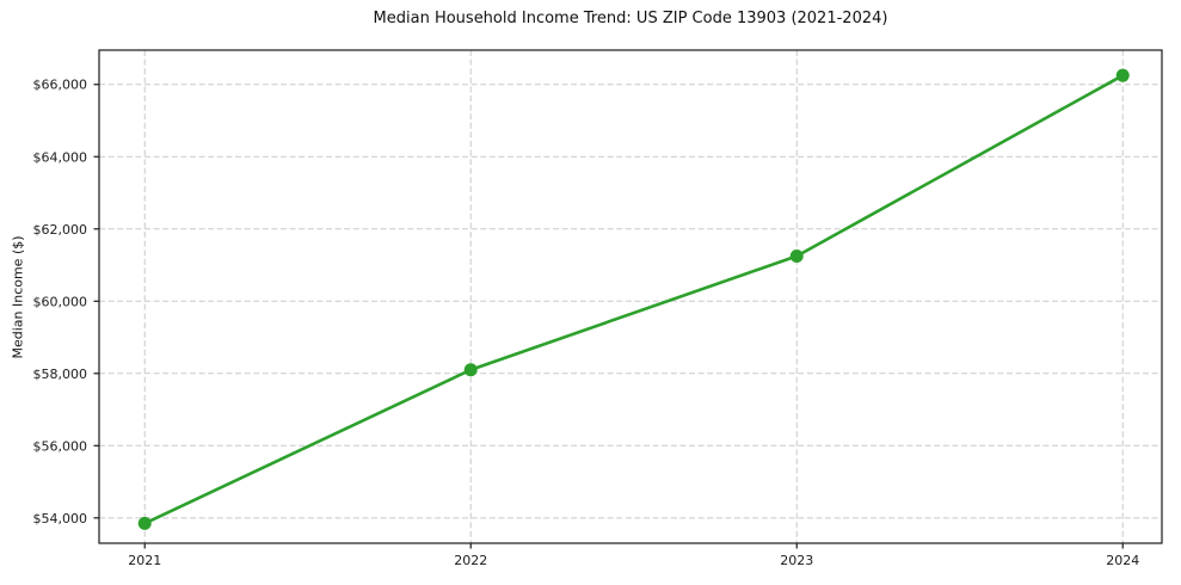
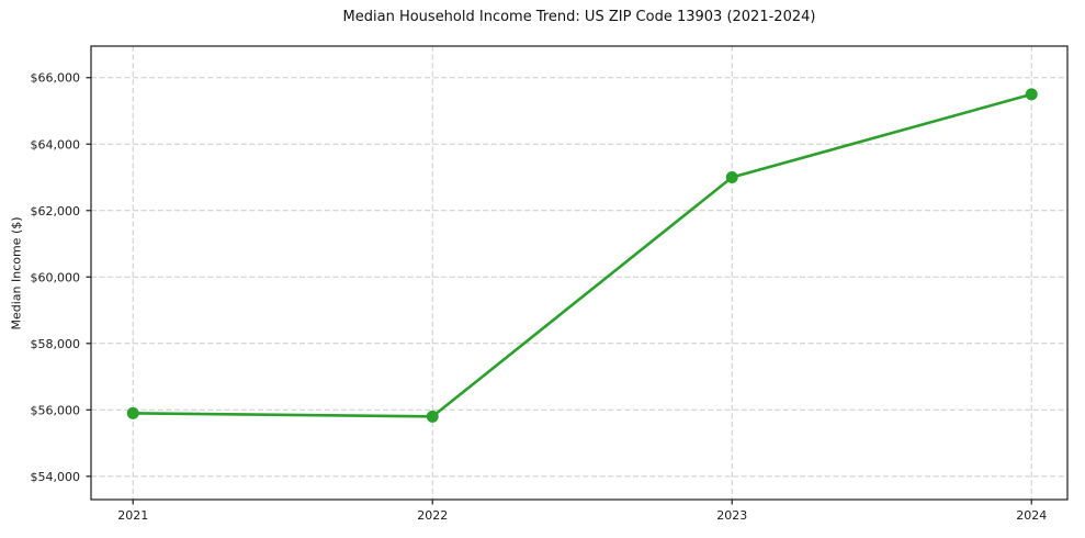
2021: $53800 -> $55900
2022: $58100 -> $55800
2023: $61200 -> $63000
2024: $66200 -> $65500
